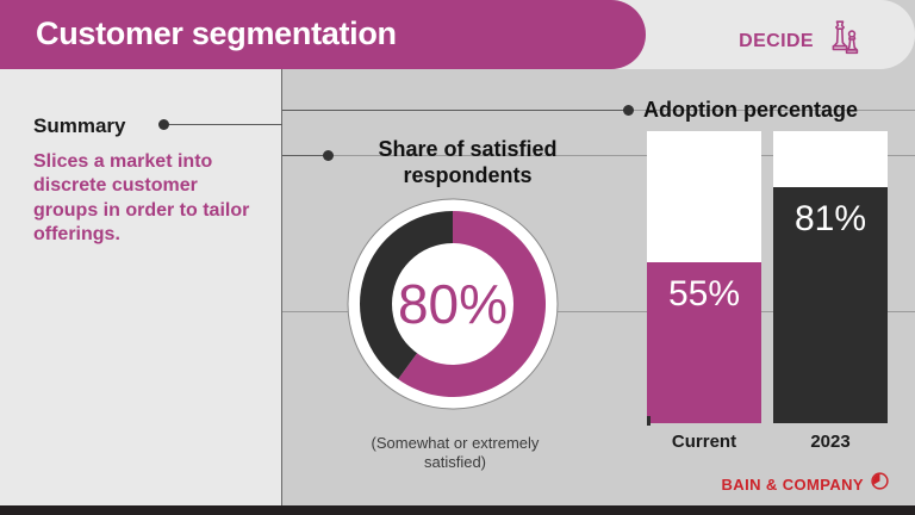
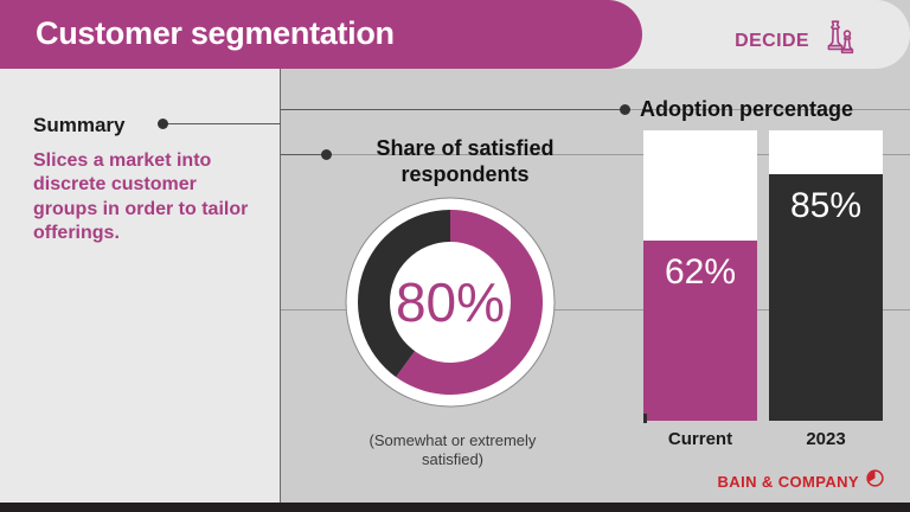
Adoption percentage/Current: 55% -> 62%
Adoption percentage/2023: 81% -> 85%
